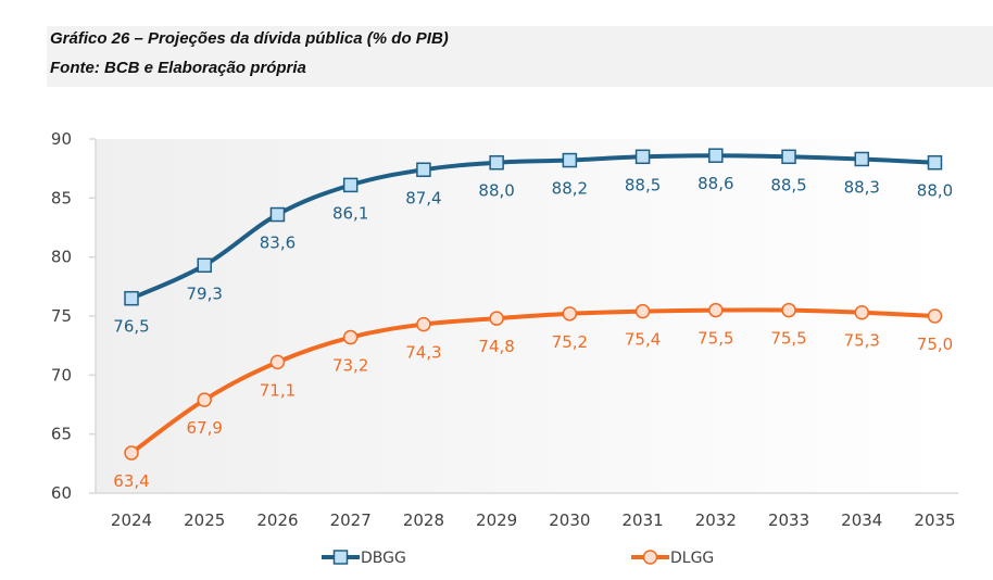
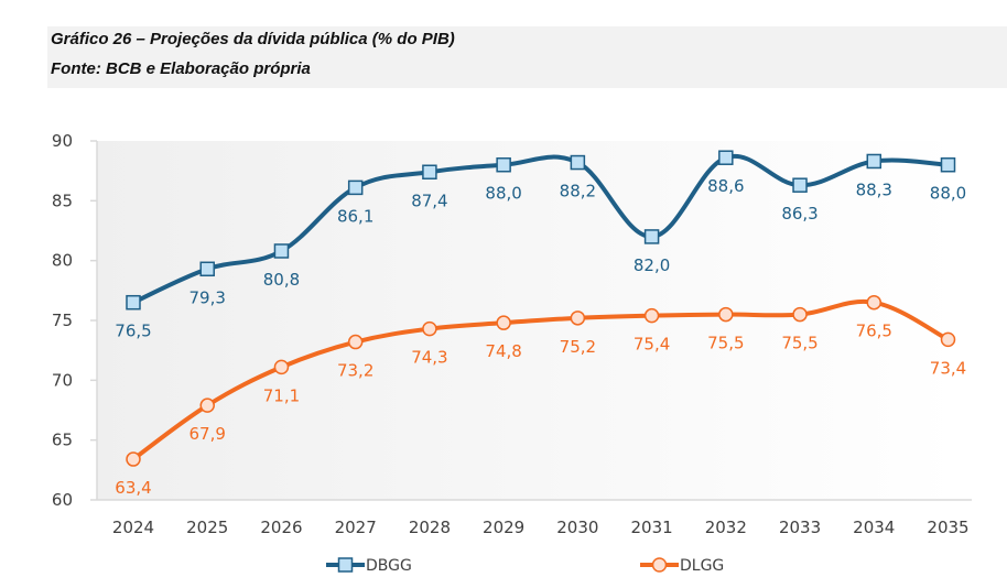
DBGG/2026: 83,6 -> 80,8
DBGG/2031: 88,5 -> 82,0
DBGG/2033: 88,5 -> 86,3
DLGG/2034: 75,3 -> 76,5
DLGG/2035: 75,0 -> 73,4
